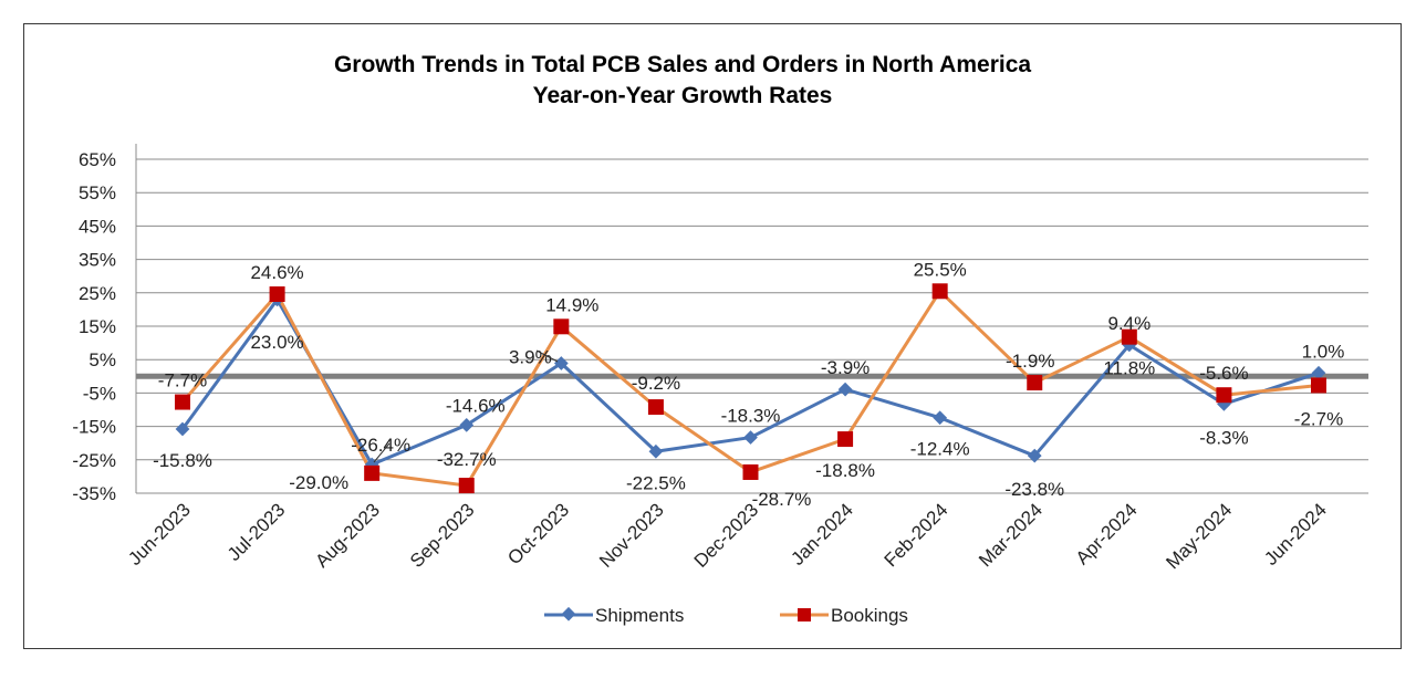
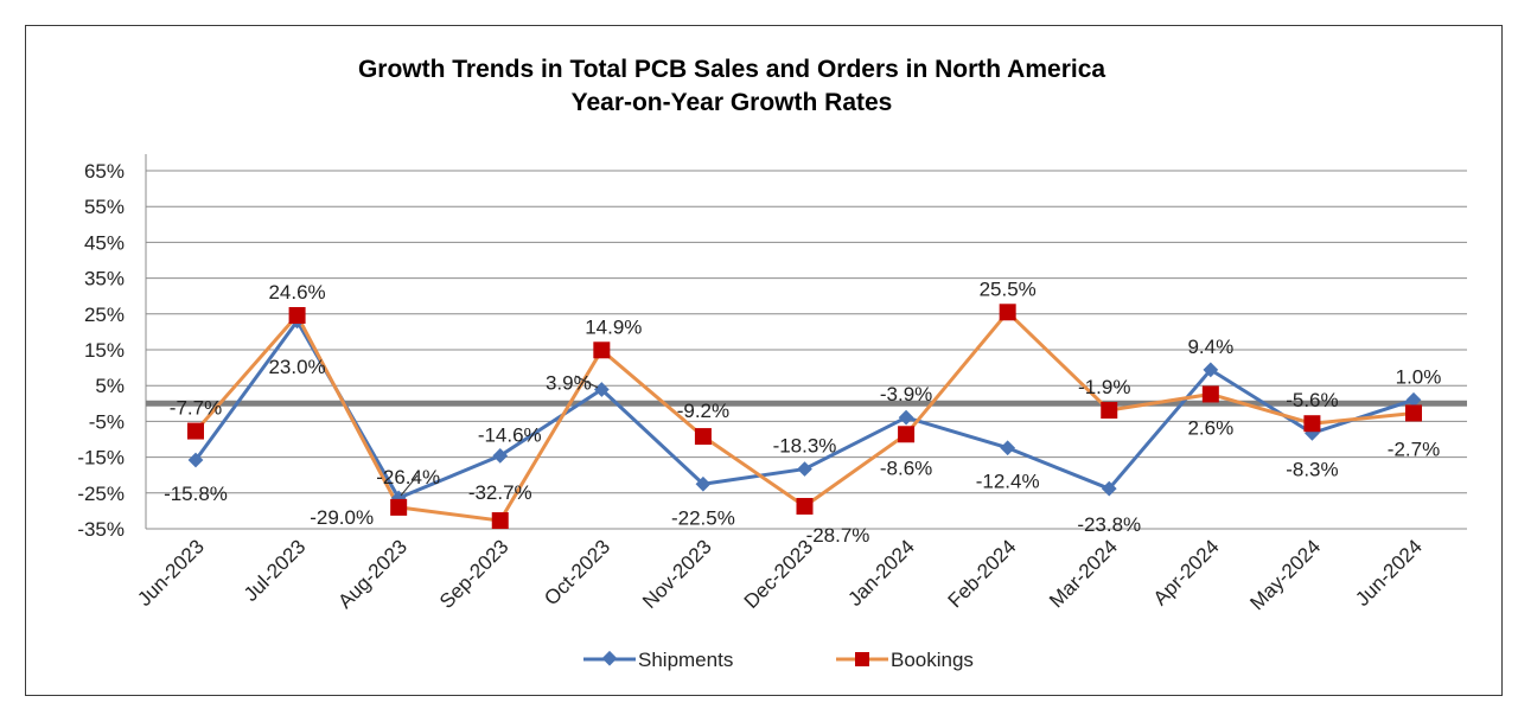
Bookings/Jan-2024: -18.8% -> -8.6%
Bookings/Apr-2024: 11.8% -> 2.6%
